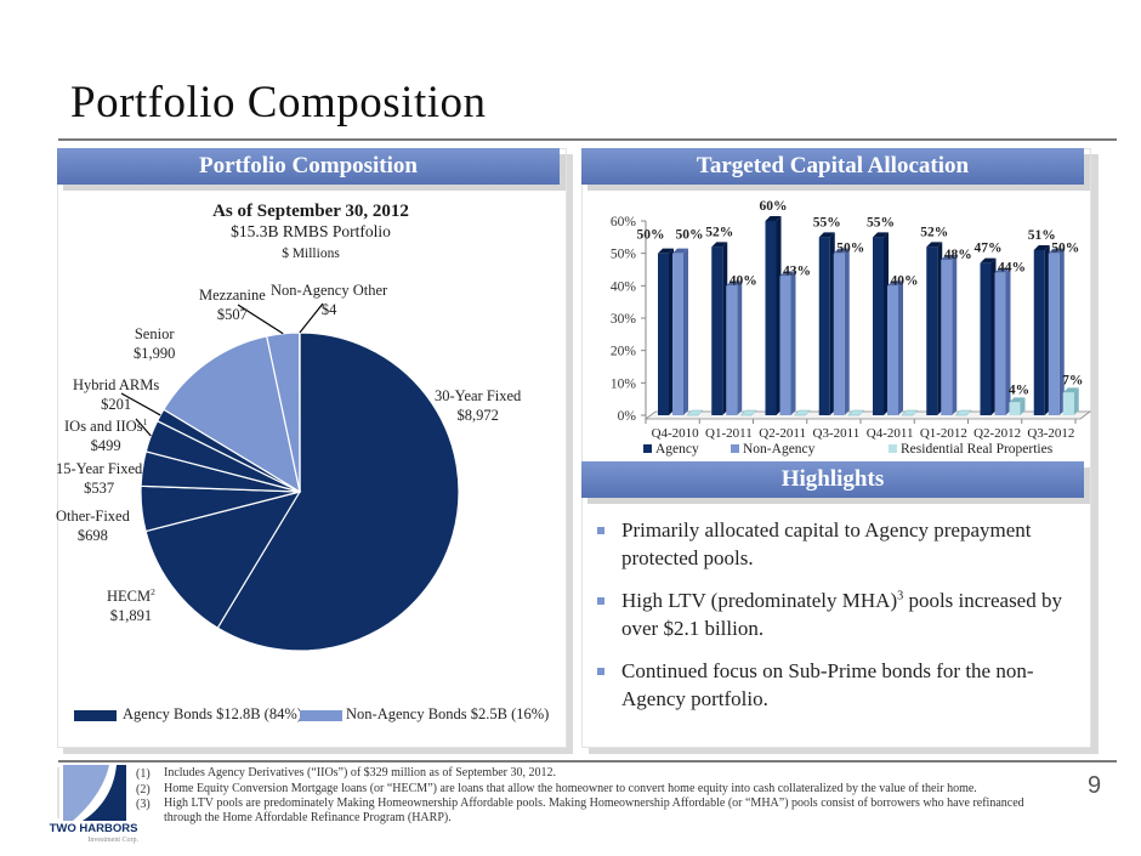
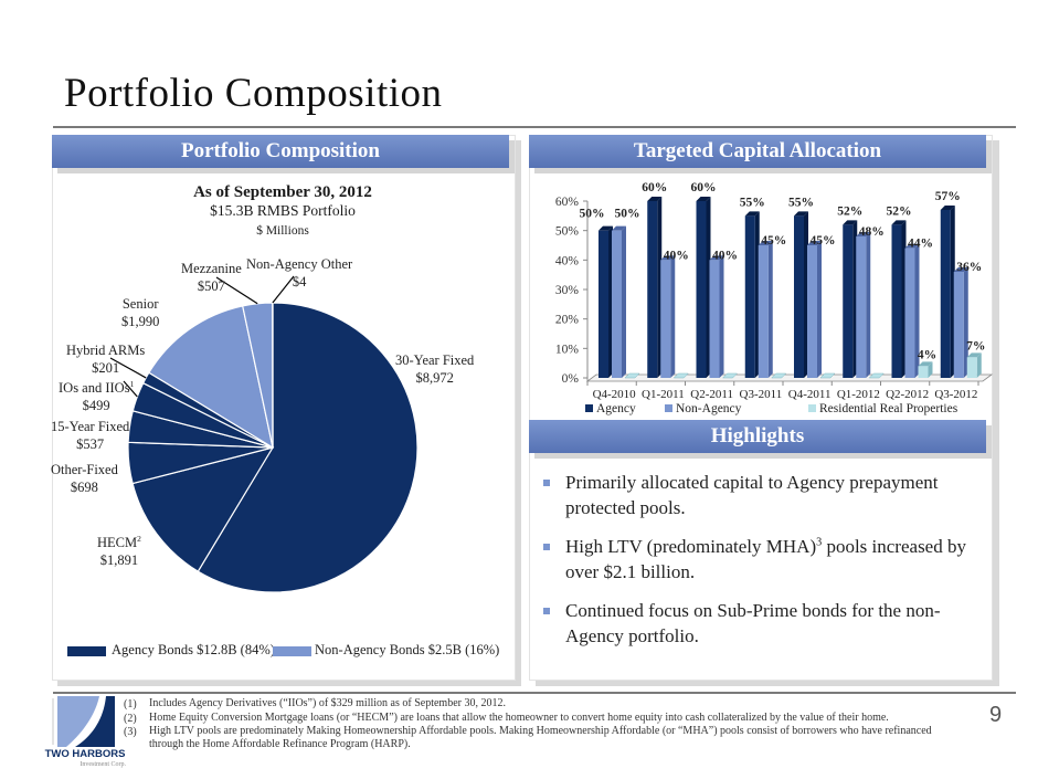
Targeted Capital Allocation/Agency/Q1-2011: 52% -> 60%
Targeted Capital Allocation/Non-Agency/Q2-2011: 43% -> 40%
Targeted Capital Allocation/Non-Agency/Q3-2011: 50% -> 45%
Targeted Capital Allocation/Non-Agency/Q4-2011: 40% -> 45%
Targeted Capital Allocation/Agency/Q2-2012: 47% -> 52%
Targeted Capital Allocation/Agency/Q3-2012: 51% -> 57%
Targeted Capital Allocation/Non-Agency/Q3-2012: 50% -> 36%
